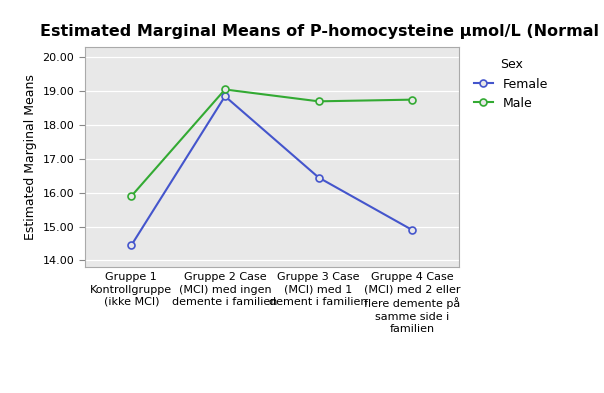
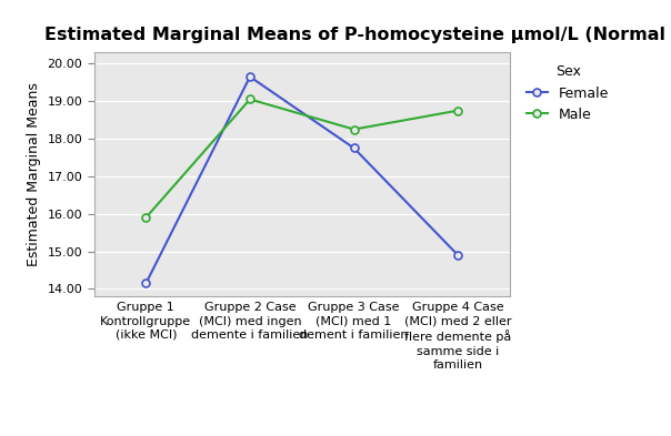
Female/Gruppe 1 Kontrollgruppe (ikke MCI): 14.45 -> 14.15
Female/Gruppe 2 Case (MCI) med ingen demente i familien: 18.85 -> 19.65
Female/Gruppe 3 Case (MCI) med 1 dement i familien: 16.45 -> 17.75
Male/Gruppe 3 Case (MCI) med 1 dement i familien: 18.70 -> 18.25
